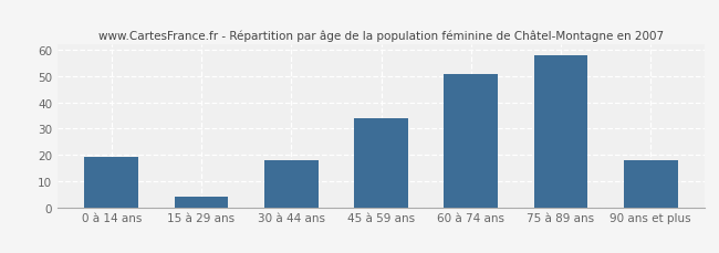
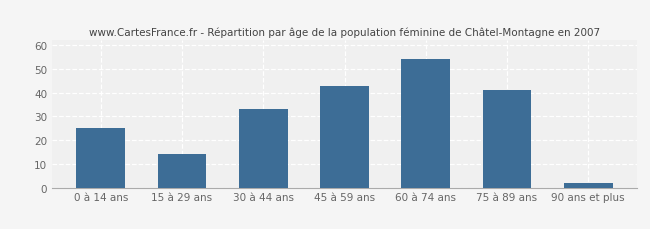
0 à 14 ans: 19 -> 25
15 à 29 ans: 4 -> 14
30 à 44 ans: 18 -> 33
45 à 59 ans: 34 -> 43
60 à 74 ans: 51 -> 54
75 à 89 ans: 58 -> 41
90 ans et plus: 18 -> 2
